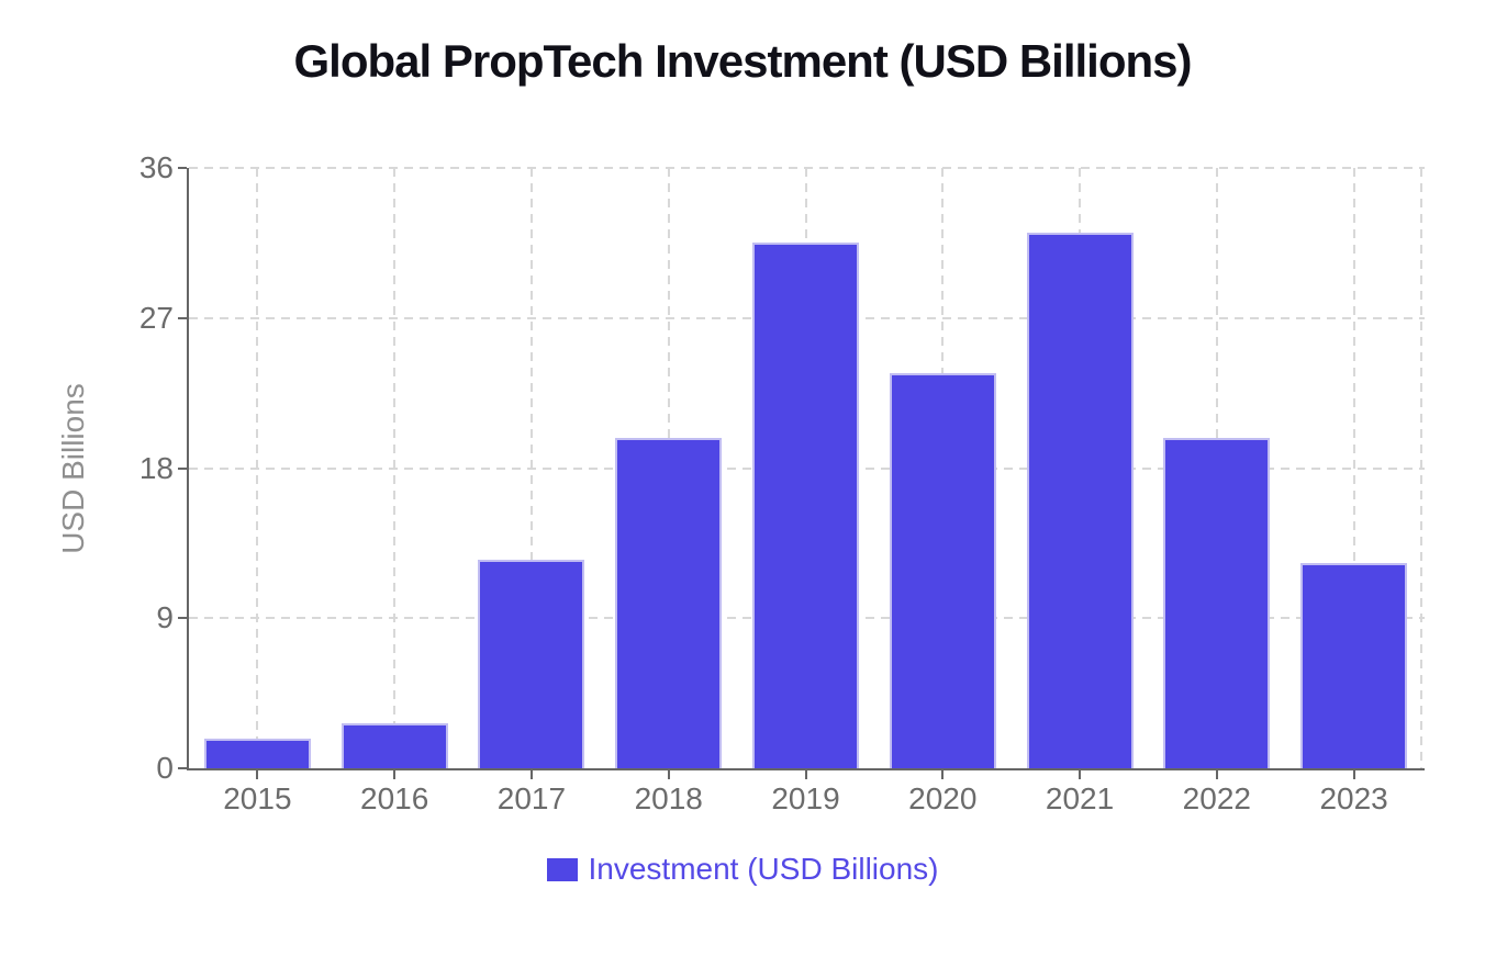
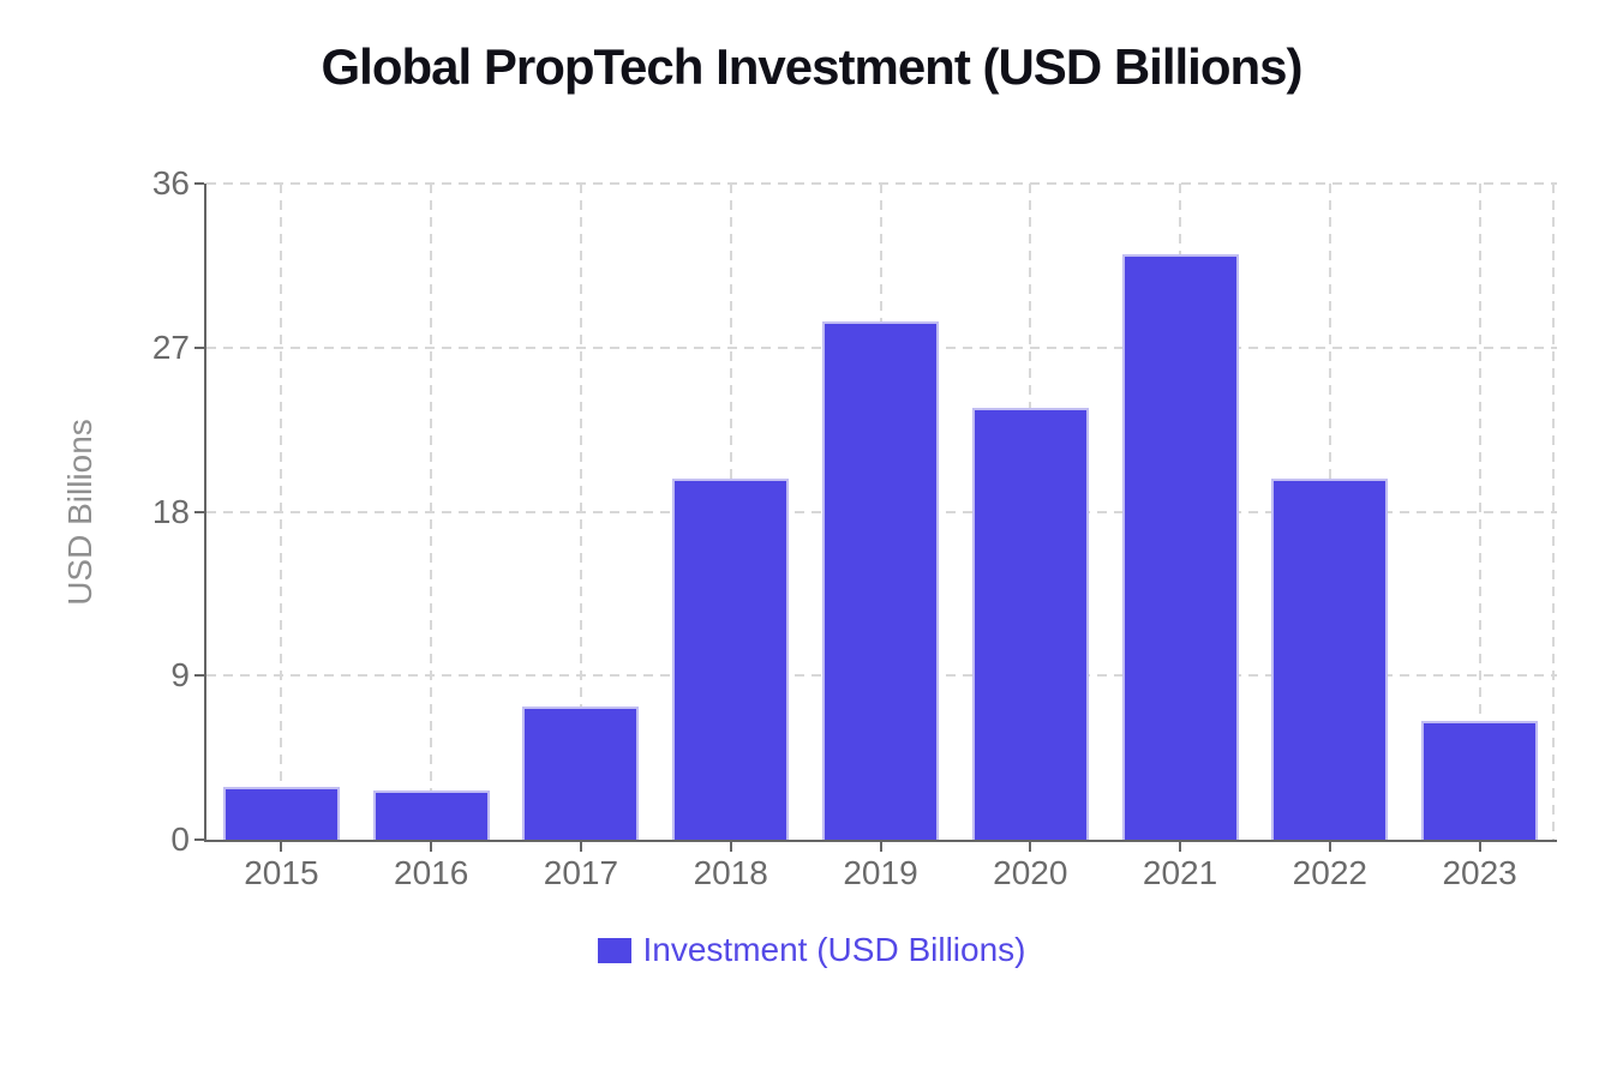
2015: 1.8 -> 2.9
2017: 12.5 -> 7.3
2019: 31.5 -> 28.4
2023: 12.3 -> 6.5
